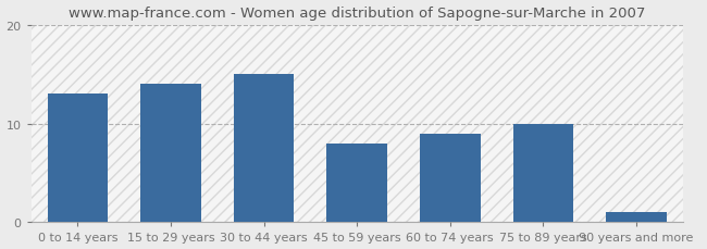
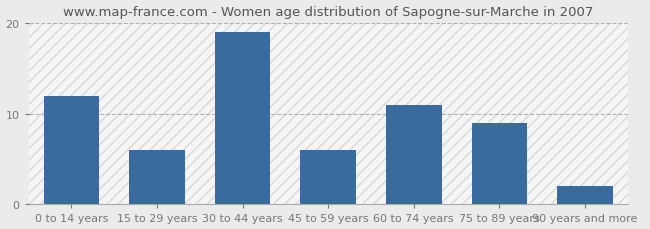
0 to 14 years: 13 -> 12
15 to 29 years: 14 -> 6
30 to 44 years: 15 -> 19
45 to 59 years: 8 -> 6
60 to 74 years: 9 -> 11
75 to 89 years: 10 -> 9
90 years and more: 1 -> 2
